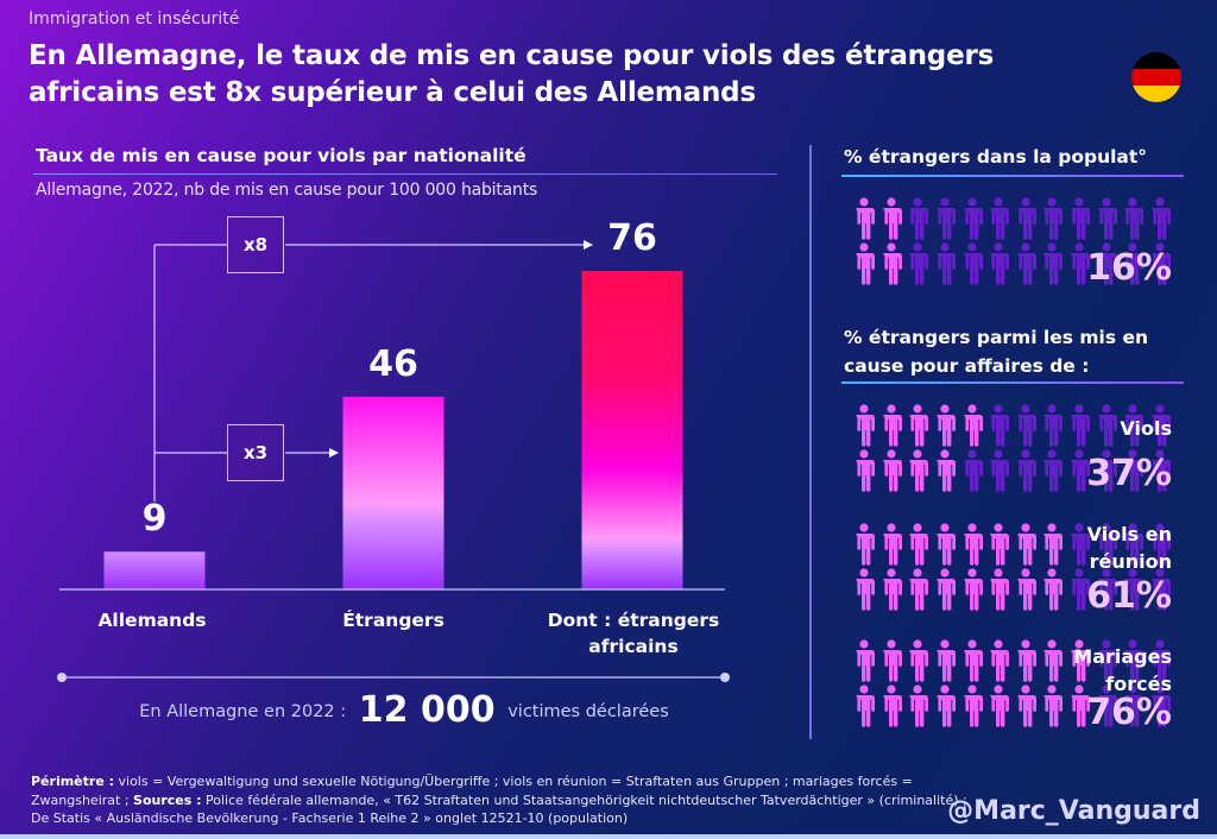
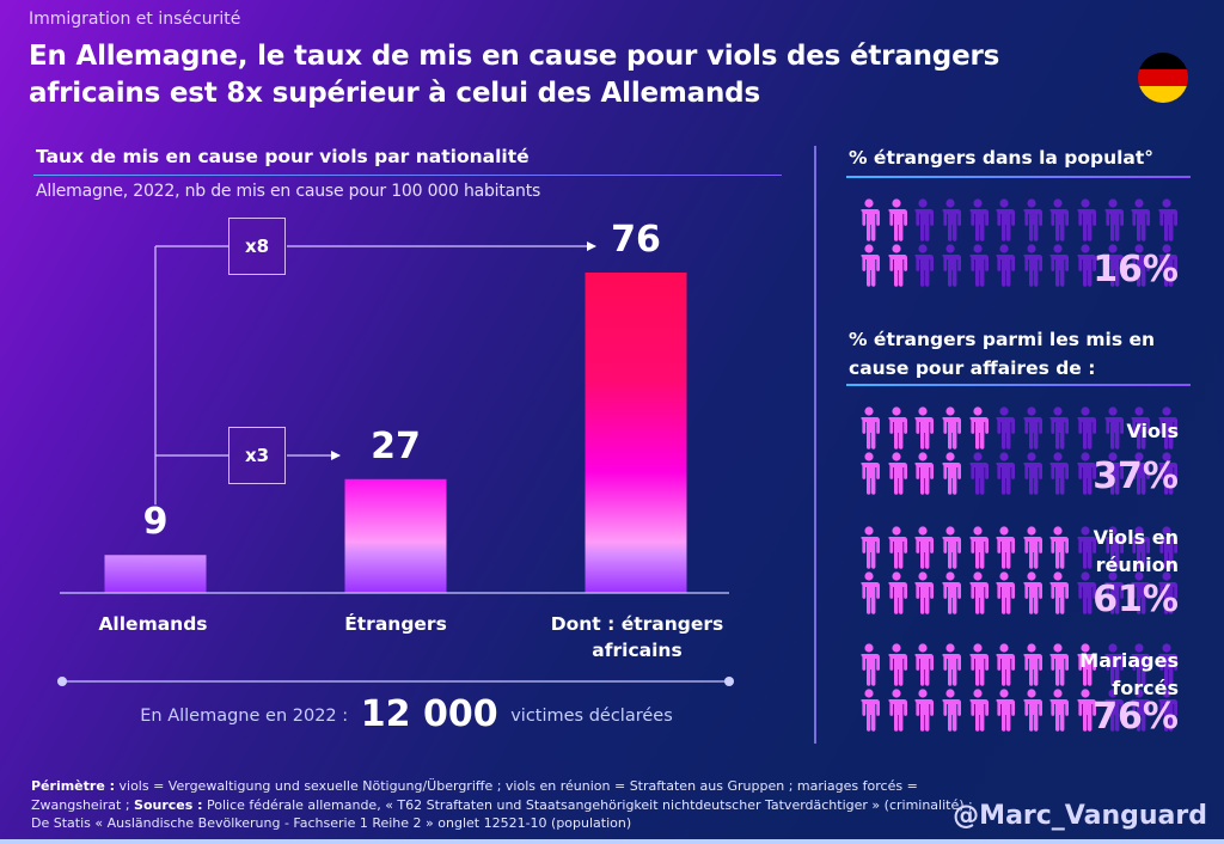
Étrangers: 46 -> 27
